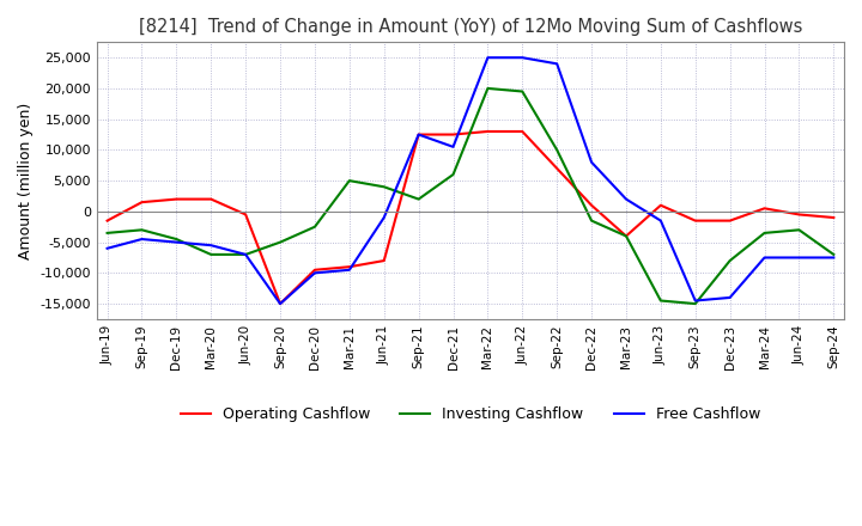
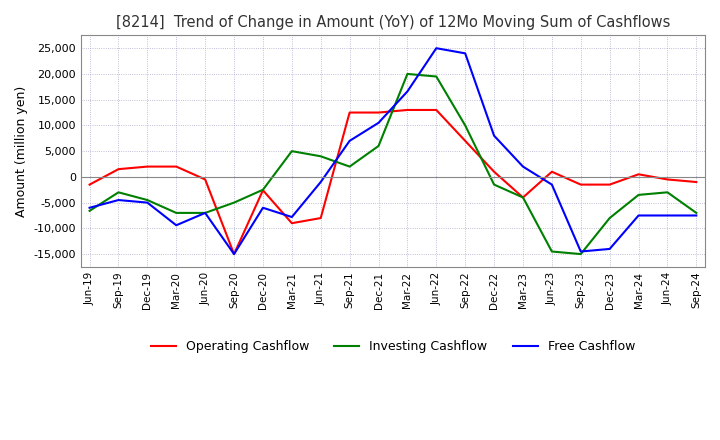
Investing Cashflow/Jun-19: -3,500 -> -6,600
Free Cashflow/Mar-20: -5,500 -> -9,400
Operating Cashflow/Dec-20: -9,500 -> -2,600
Free Cashflow/Dec-20: -10,000 -> -6,000
Free Cashflow/Mar-21: -9,500 -> -7,800
Free Cashflow/Sep-21: 12,500 -> 7,000
Free Cashflow/Mar-22: 25,000 -> 16,600
